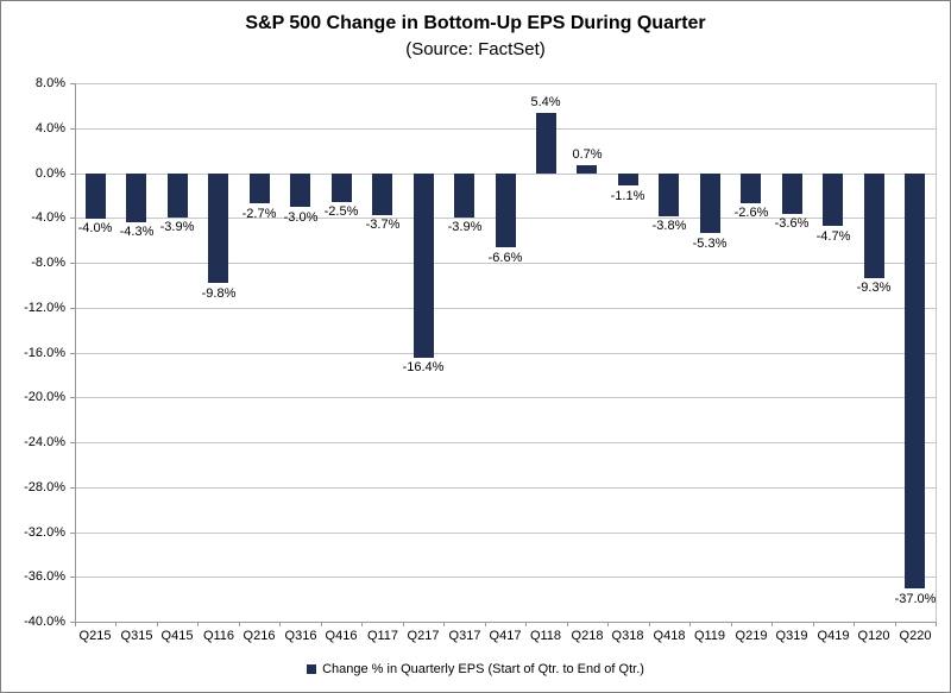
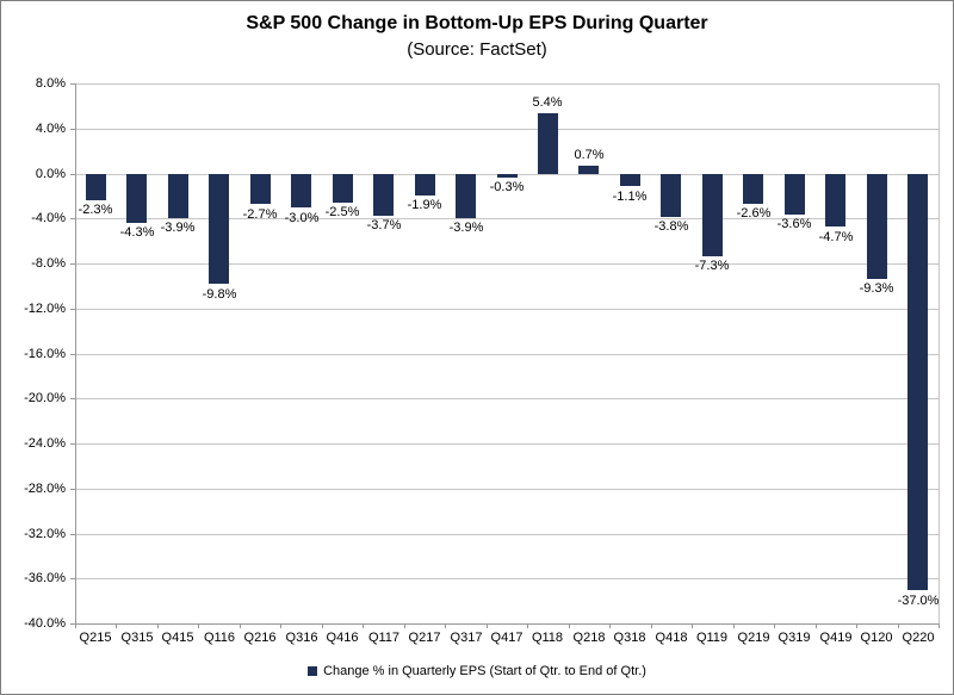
Q215: -4.0% -> -2.3%
Q217: -16.4% -> -1.9%
Q417: -6.6% -> -0.3%
Q119: -5.3% -> -7.3%
